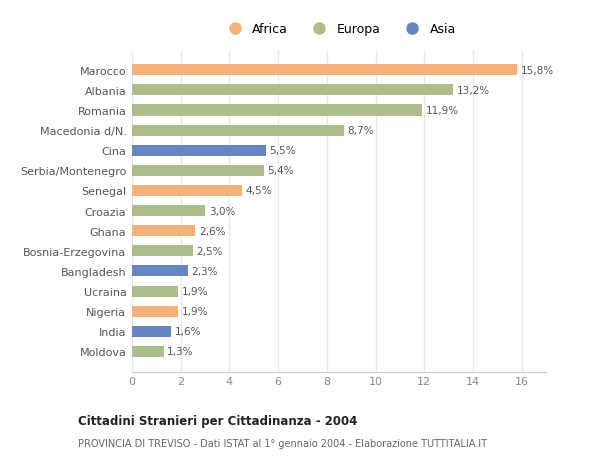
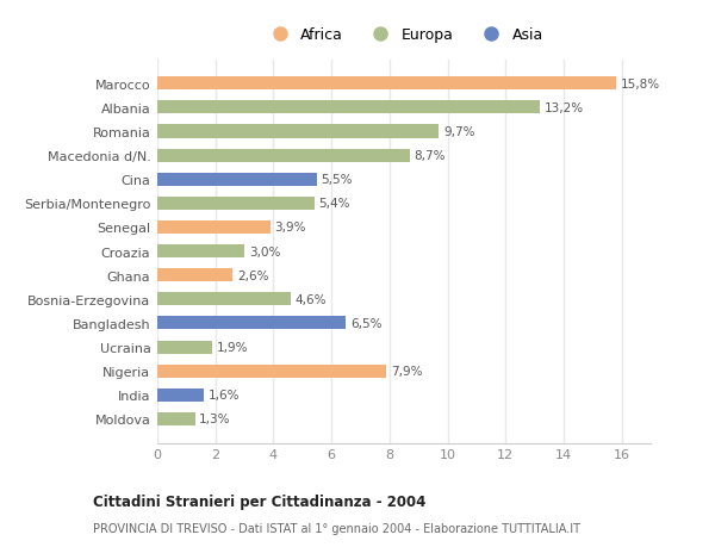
Romania: 11,9% -> 9,7%
Senegal: 4,5% -> 3,9%
Bosnia-Erzegovina: 2,5% -> 4,6%
Bangladesh: 2,3% -> 6,5%
Nigeria: 1,9% -> 7,9%
